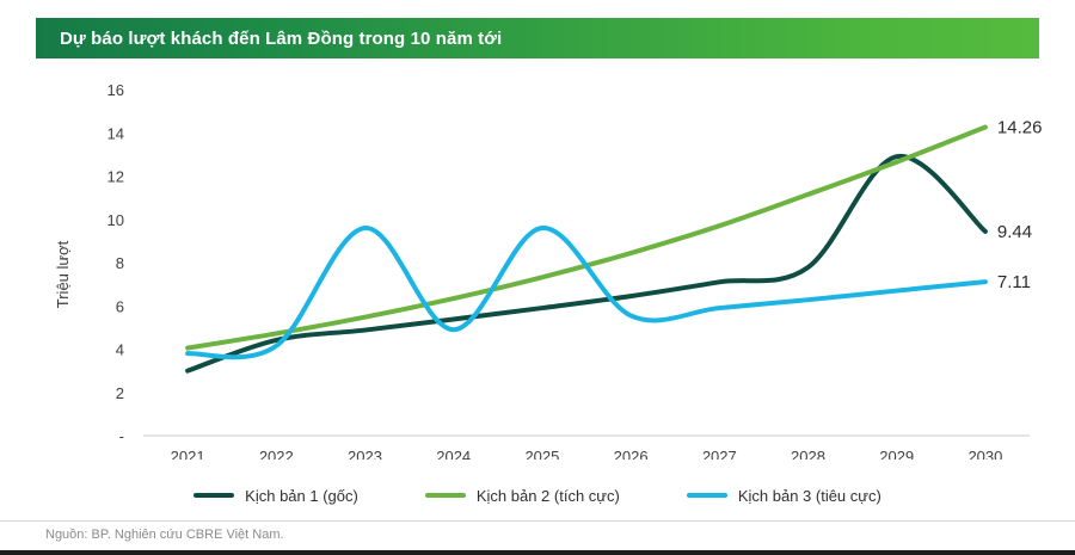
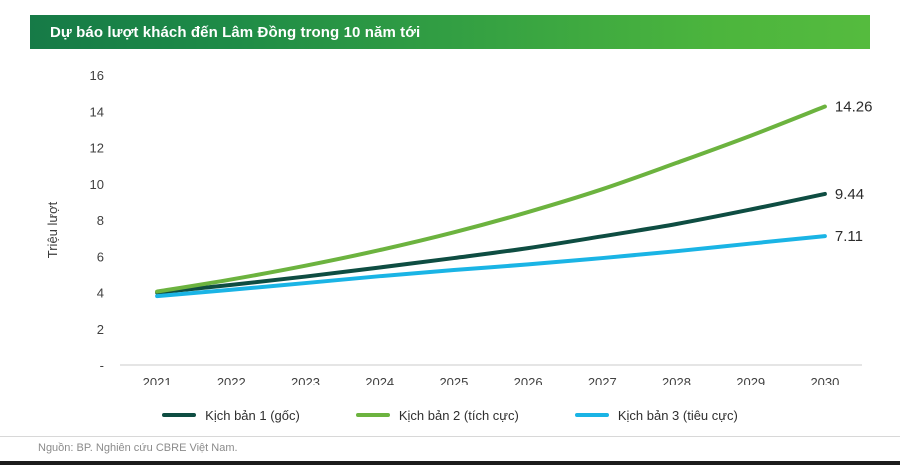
Kịch bản 1 (gốc)/2021: 3.0 -> 4.0
Kịch bản 3 (tiêu cực)/2023: 9.6 -> 4.5
Kịch bản 3 (tiêu cực)/2025: 9.6 -> 5.2
Kịch bản 1 (gốc)/2029: 12.9 -> 8.6
